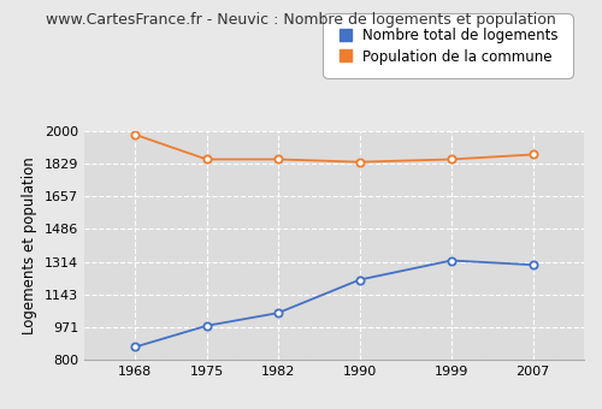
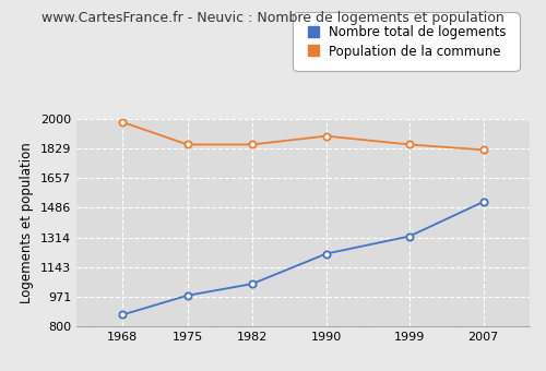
Population de la commune/1990: 1840 -> 1900
Nombre total de logements/2007: 1300 -> 1520
Population de la commune/2007: 1880 -> 1820
